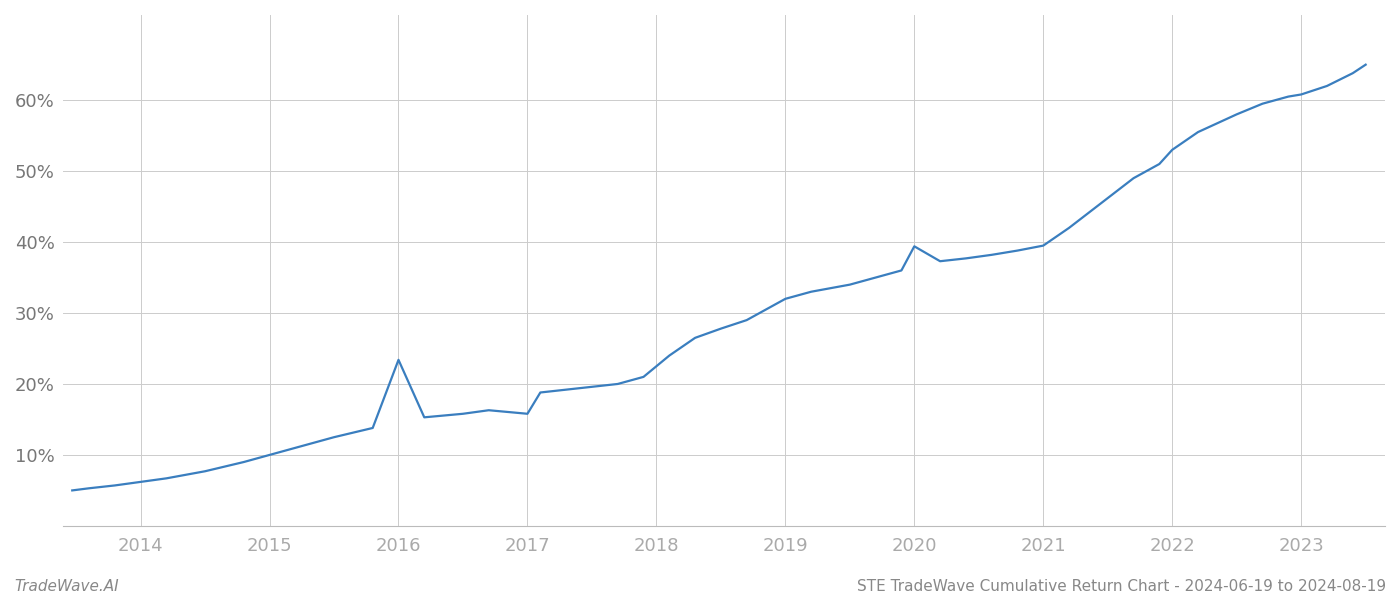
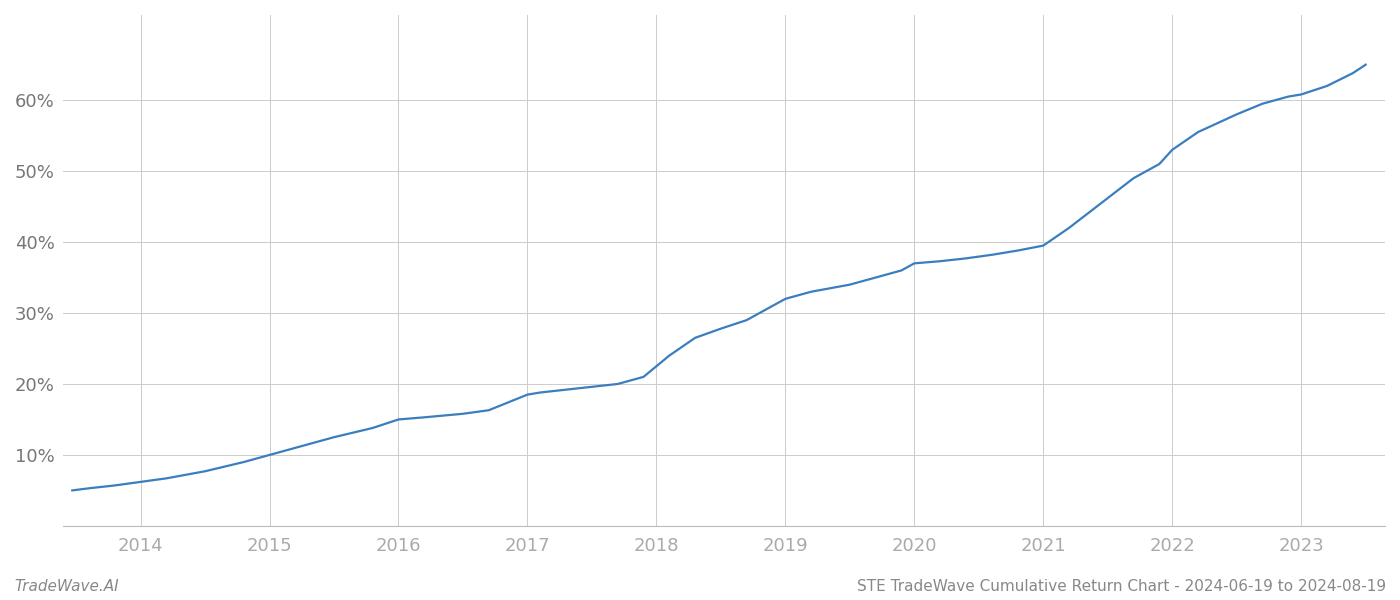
2016: 23.4% -> 15.0%
2017: 15.8% -> 18.5%
2020: 39.4% -> 37.0%
